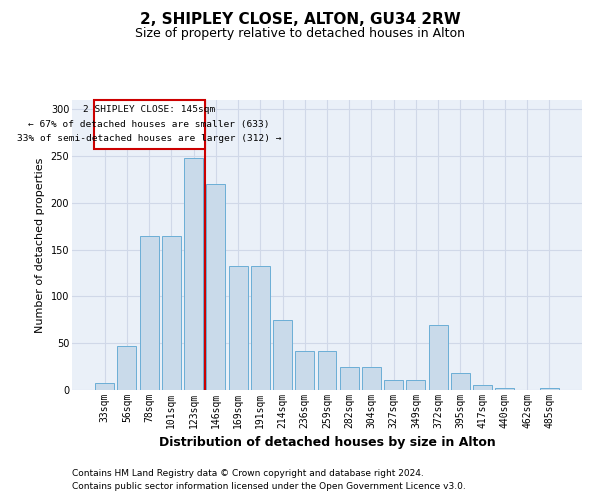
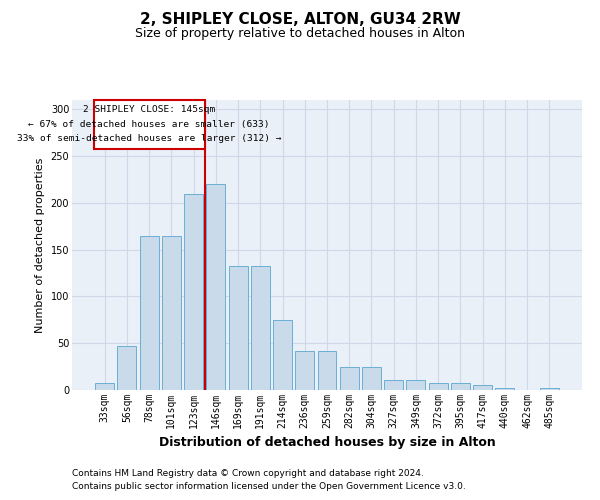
123sqm: 248 -> 210
372sqm: 70 -> 8
395sqm: 18 -> 8
